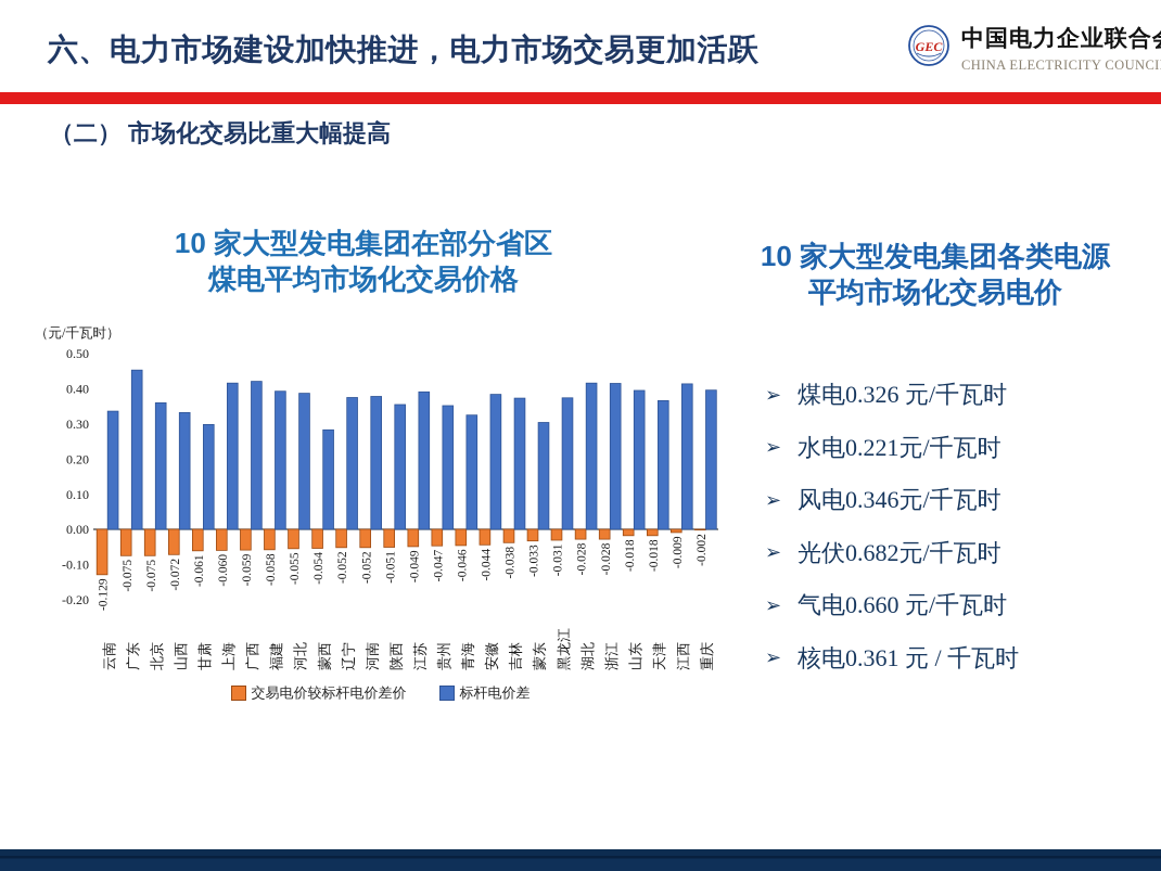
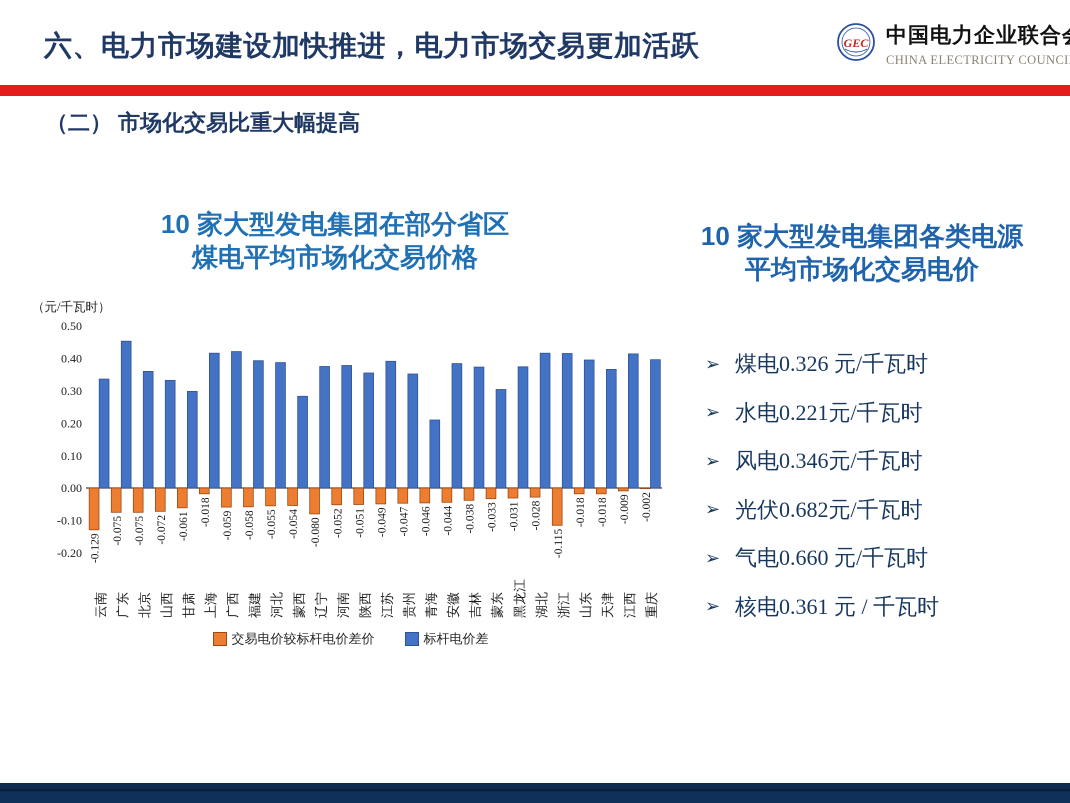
交易电价较标杆电价差价/上海: -0.060 -> -0.018
交易电价较标杆电价差价/辽宁: -0.052 -> -0.080
标杆电价差/青海: 0.33 -> 0.21
交易电价较标杆电价差价/浙江: -0.028 -> -0.115
